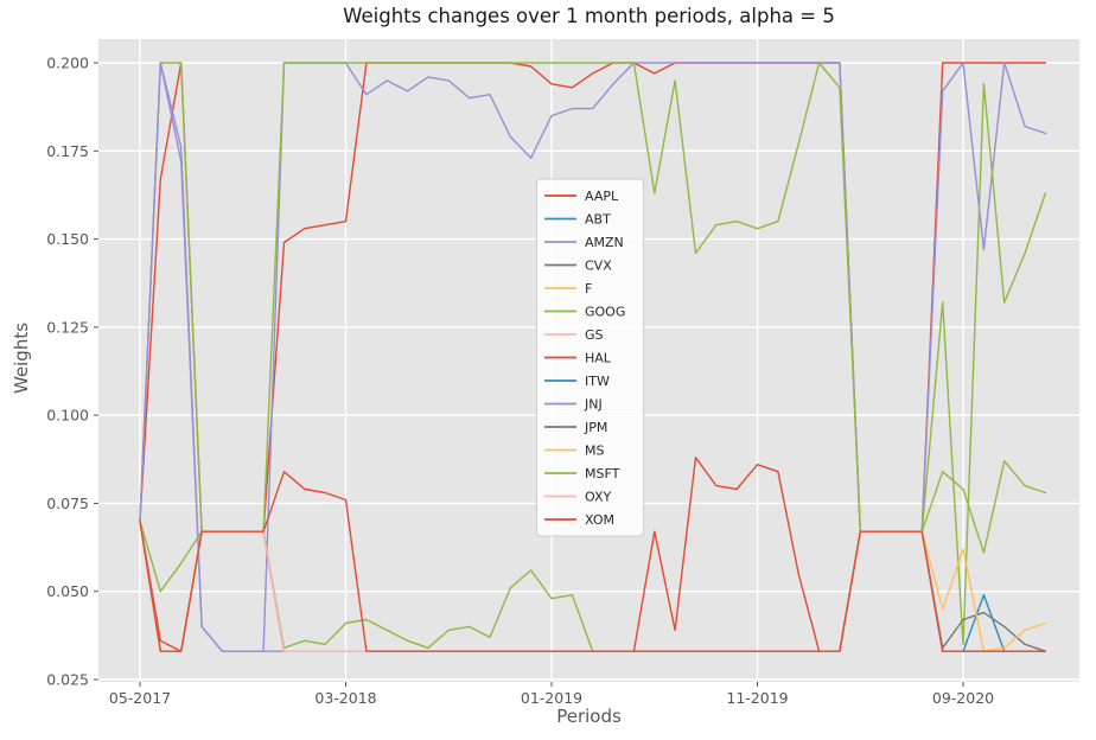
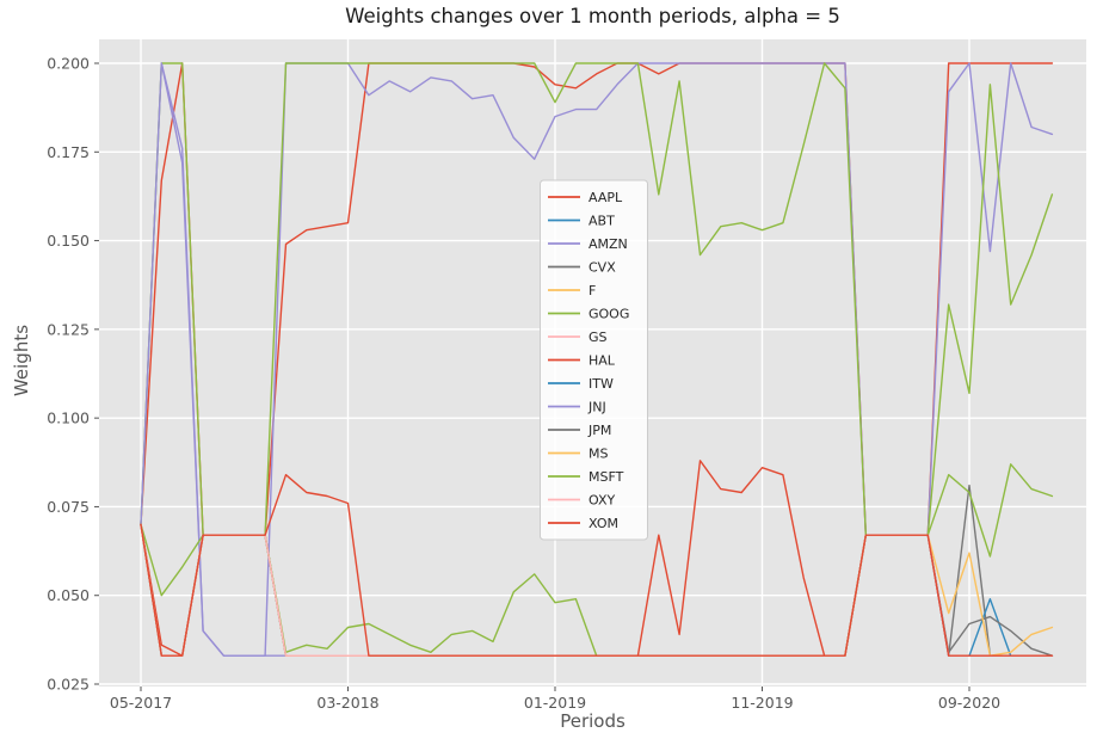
GOOG/01-2019: 0.200 -> 0.189
CVX/09-2020: 0.033 -> 0.081
GOOG/09-2020: 0.035 -> 0.107
